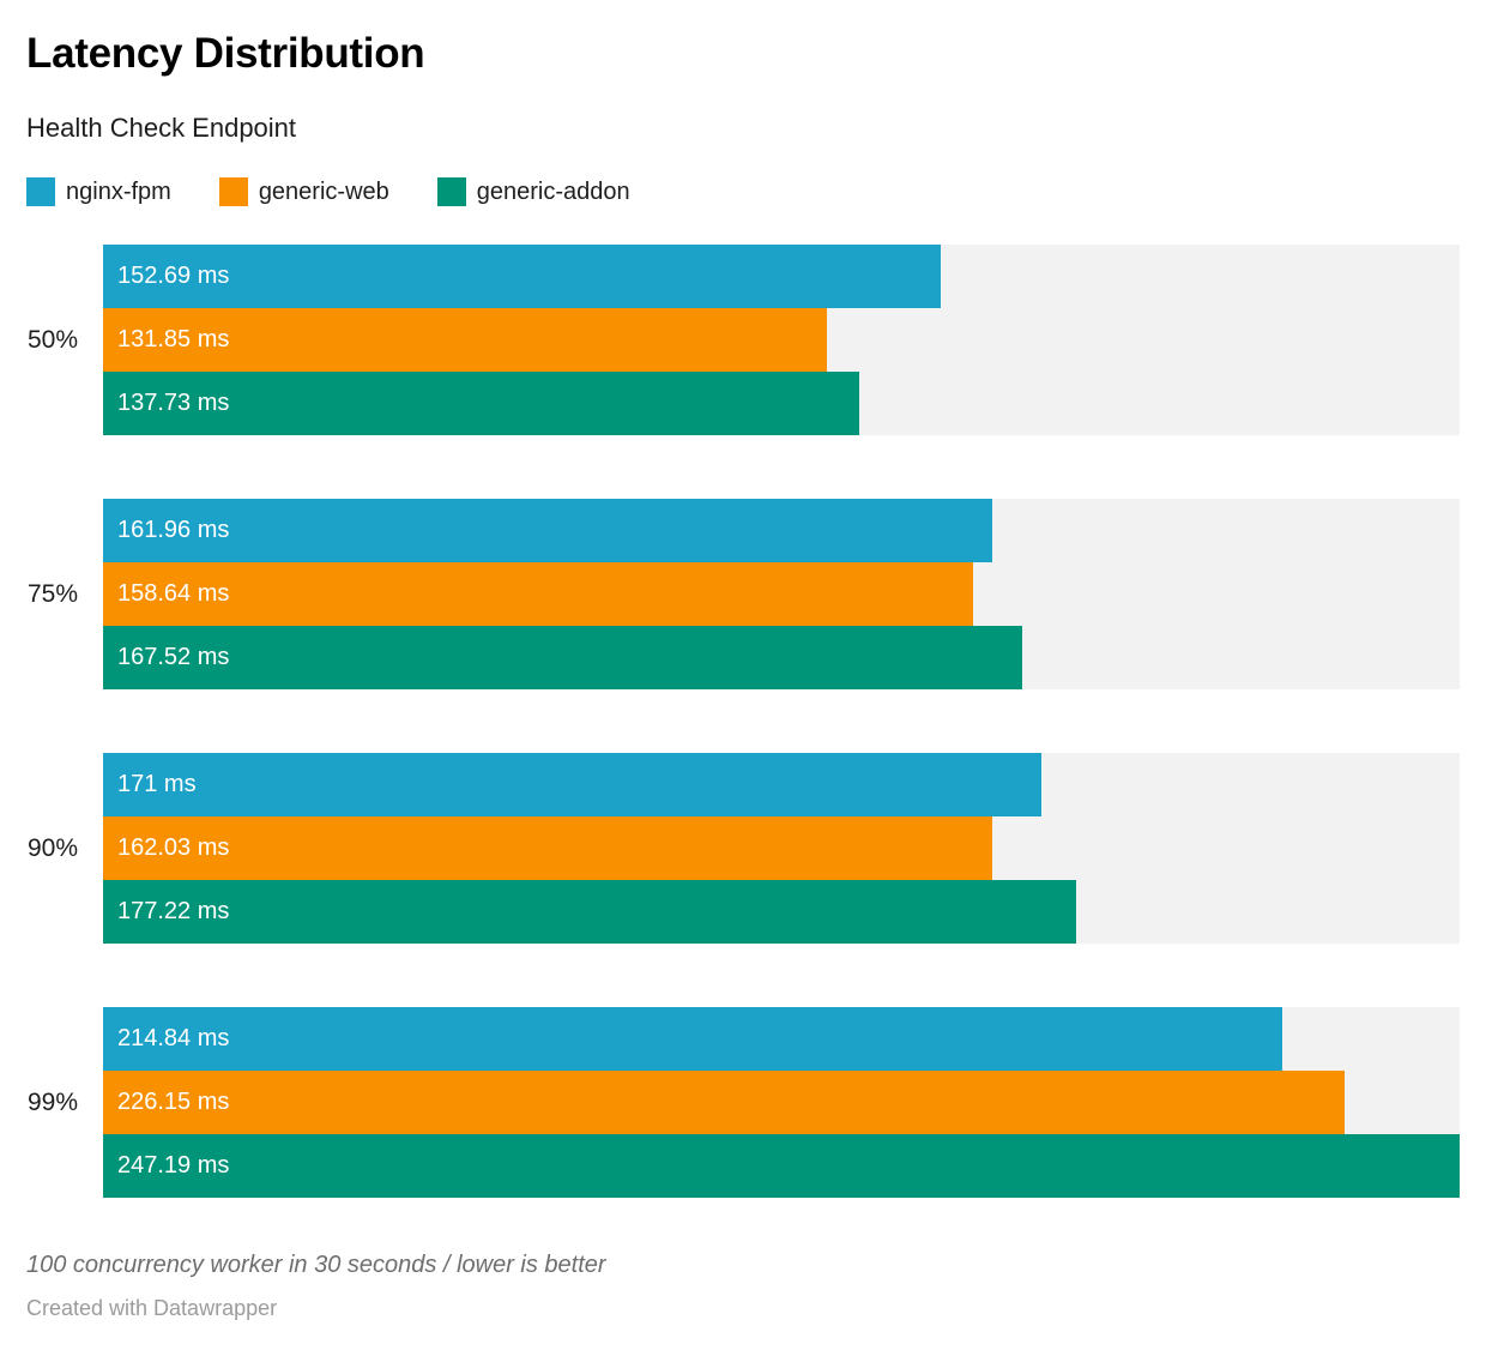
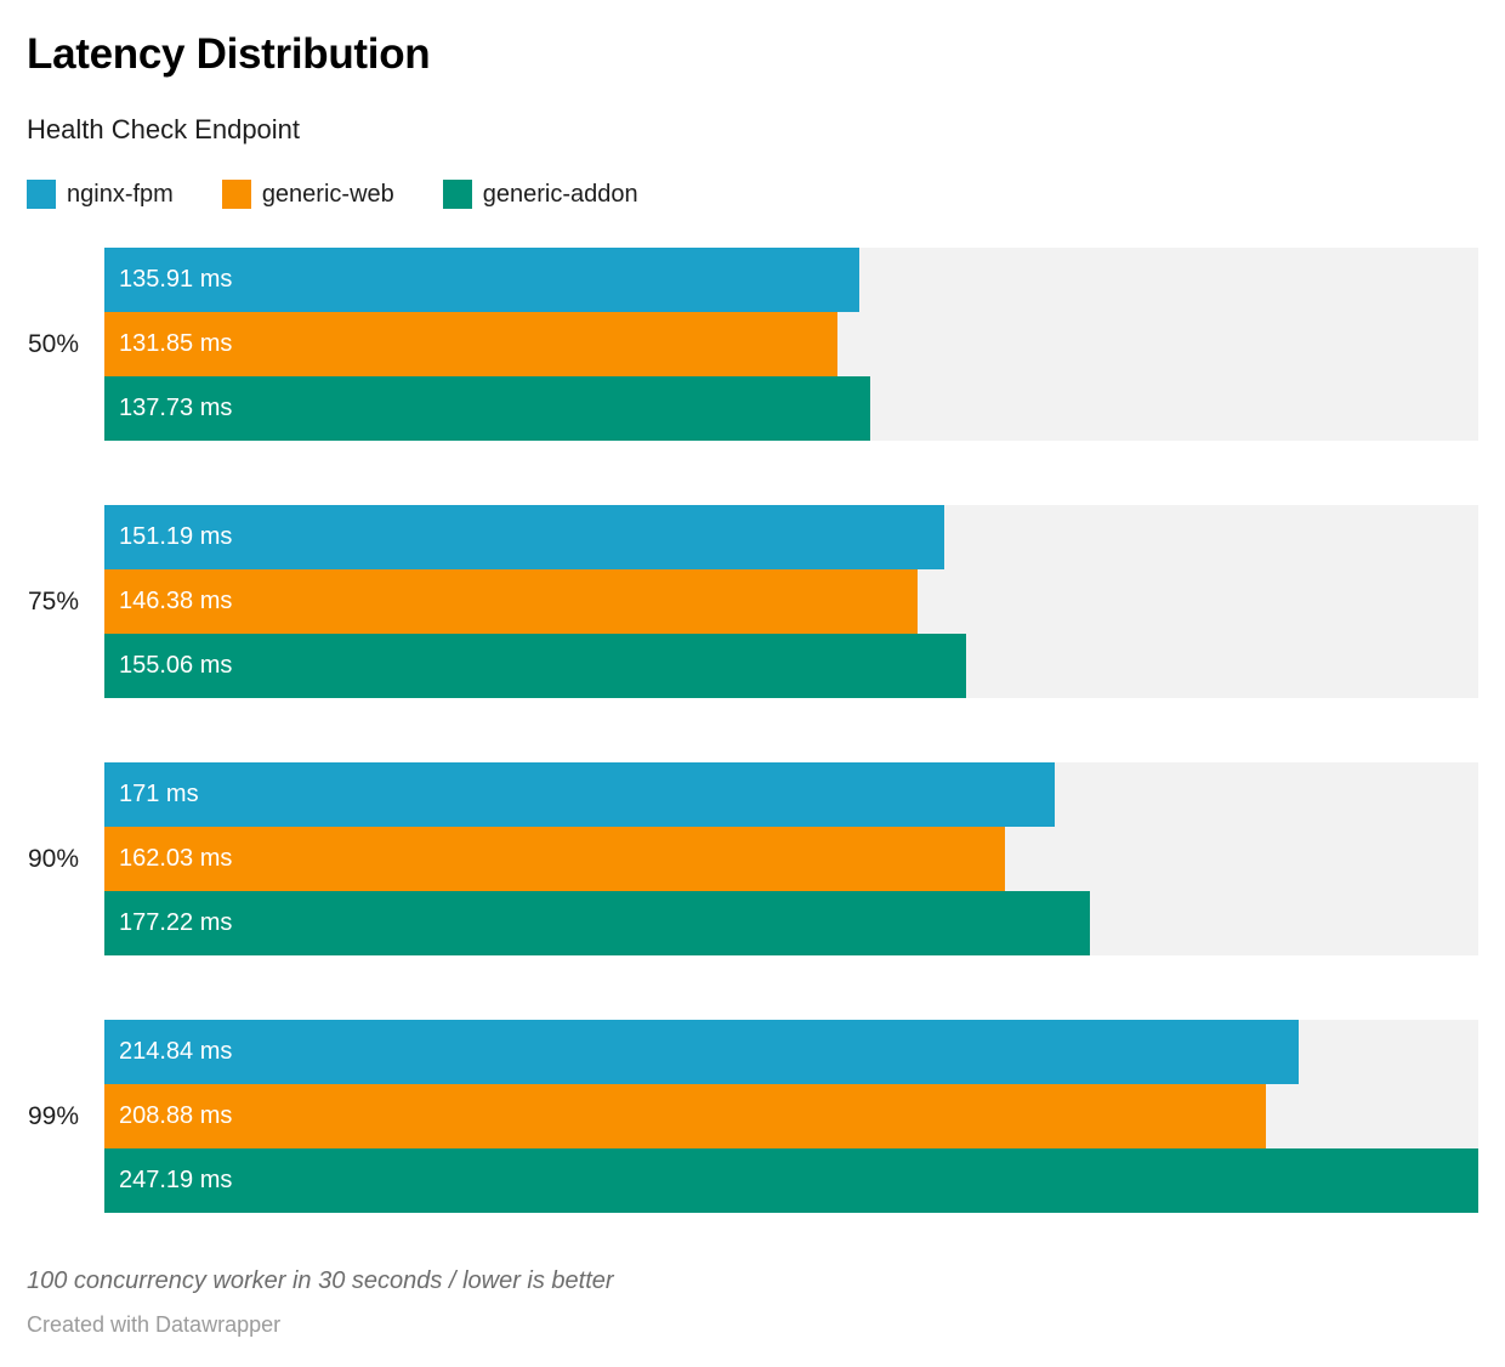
nginx-fpm/50%: 152.69 -> 135.91
nginx-fpm/75%: 161.96 -> 151.19
generic-web/75%: 158.64 -> 146.38
generic-addon/75%: 167.52 -> 155.06
generic-web/99%: 226.15 -> 208.88
